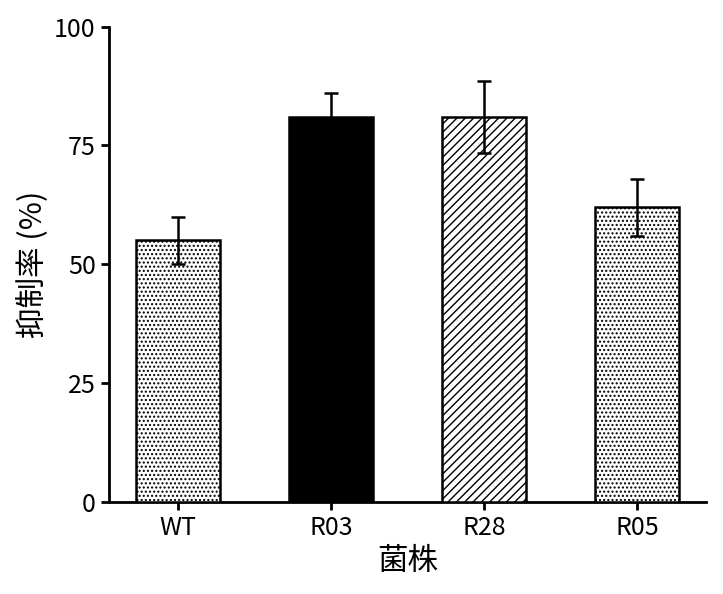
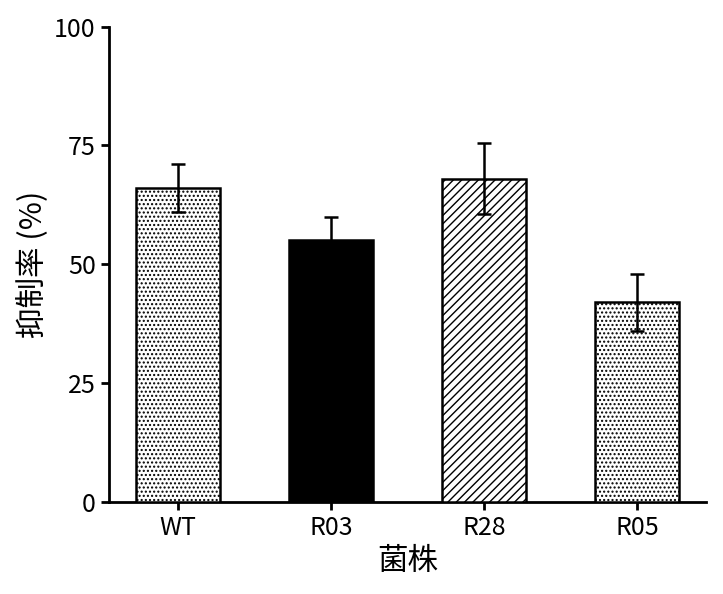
WT: 55 -> 66
R03: 81 -> 55
R28: 81 -> 68
R05: 62 -> 42
